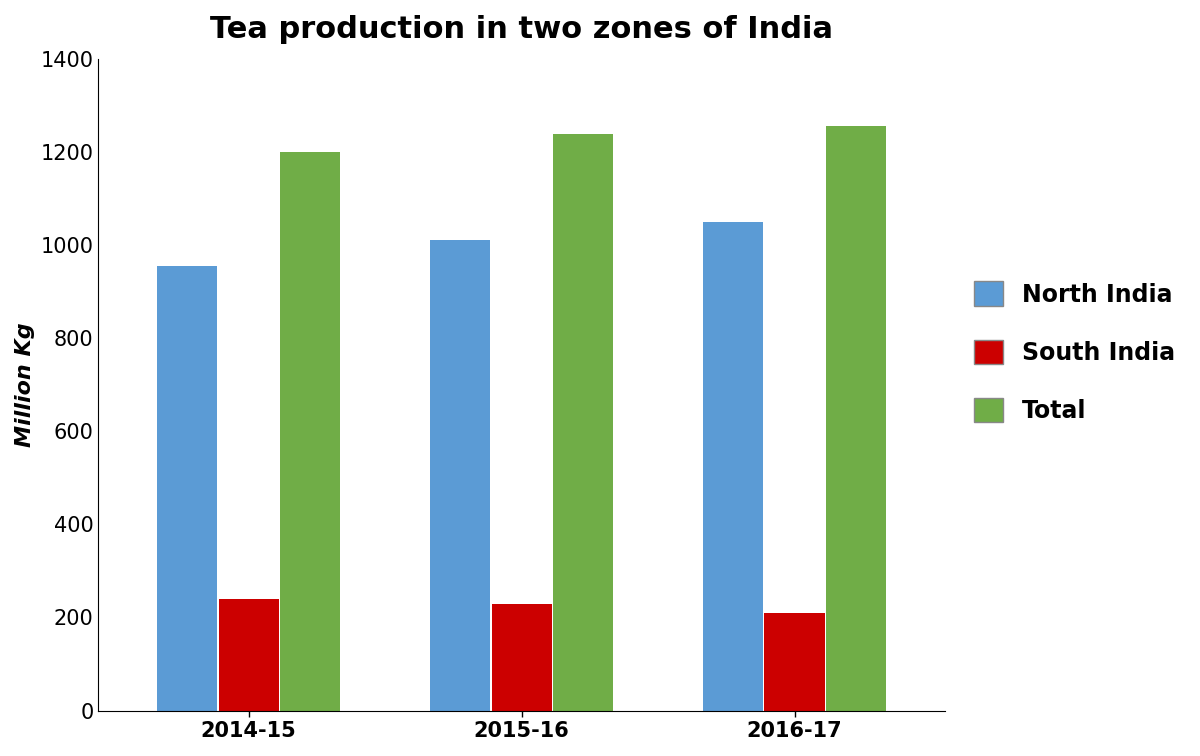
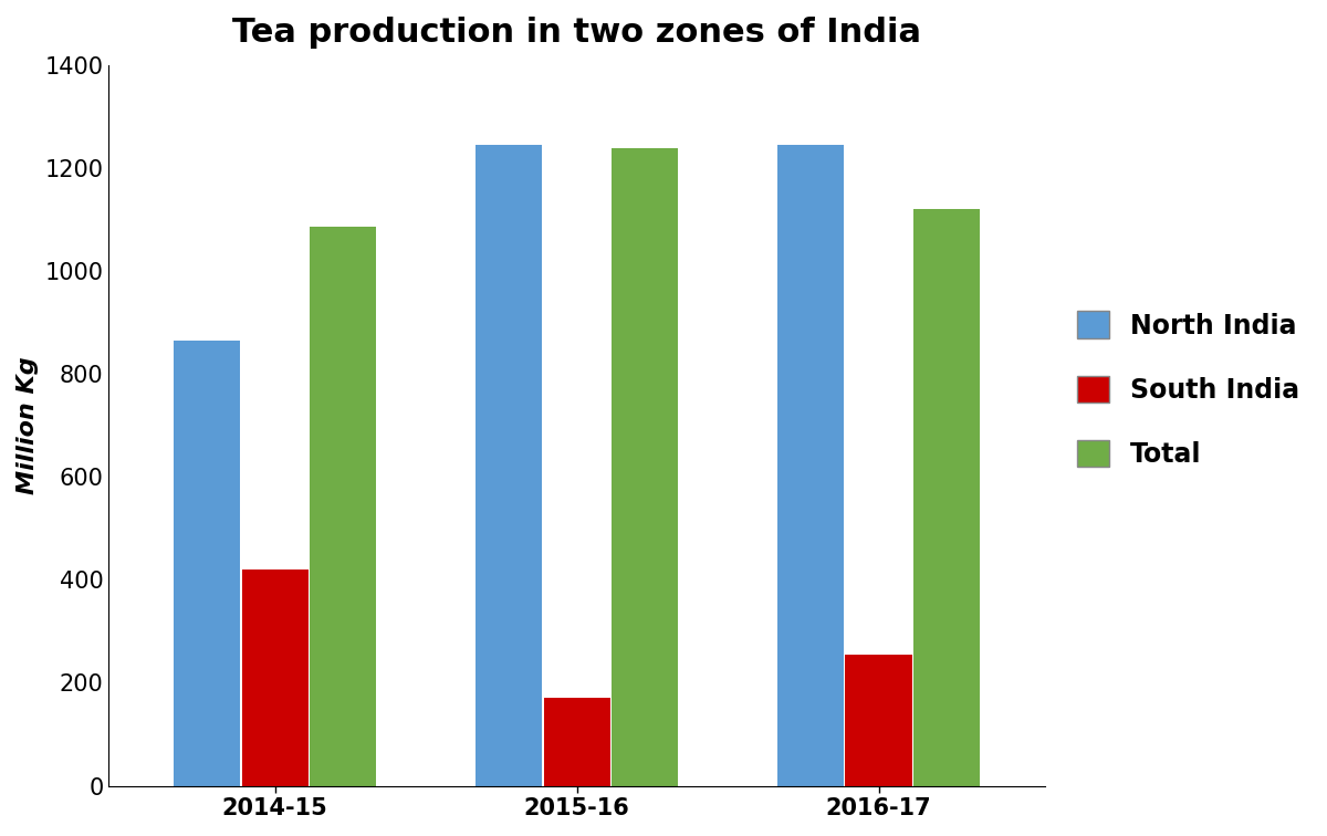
North India/2014-15: 955 -> 865
South India/2014-15: 240 -> 420
Total/2014-15: 1200 -> 1085
North India/2015-16: 1010 -> 1245
South India/2015-16: 228 -> 170
North India/2016-17: 1050 -> 1245
South India/2016-17: 210 -> 255
Total/2016-17: 1255 -> 1120
